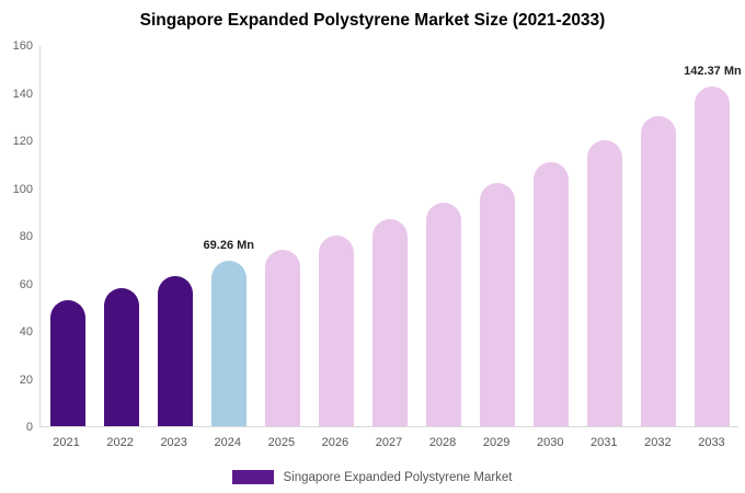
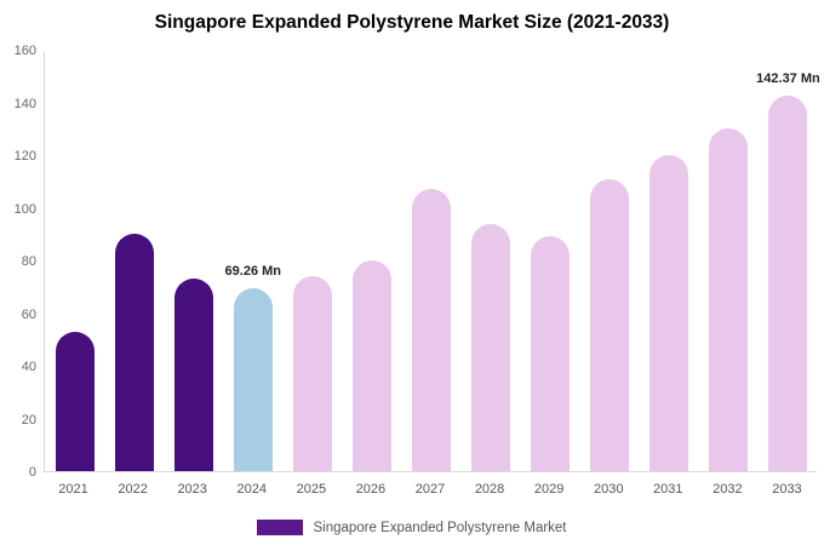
2022: 58 -> 90
2023: 63 -> 73
2027: 87 -> 107
2029: 102 -> 89
